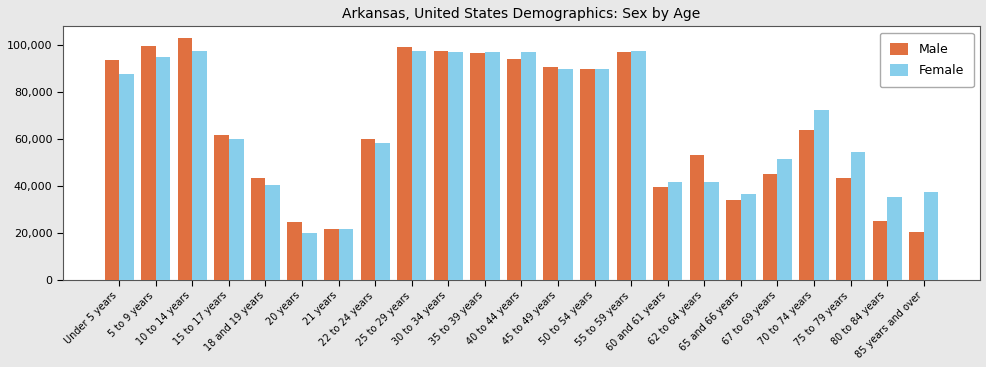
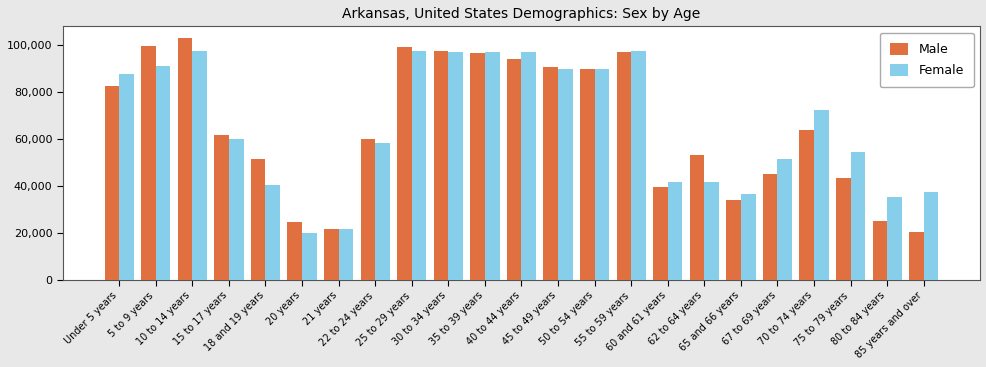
Male/Under 5 years: 93,500 -> 82,500
Female/5 to 9 years: 95,000 -> 91,000
Male/18 and 19 years: 43,500 -> 51,500
